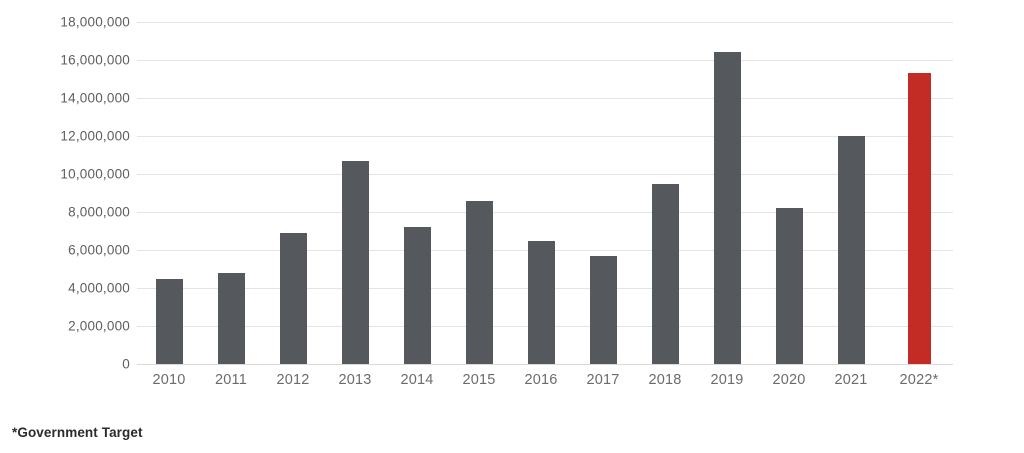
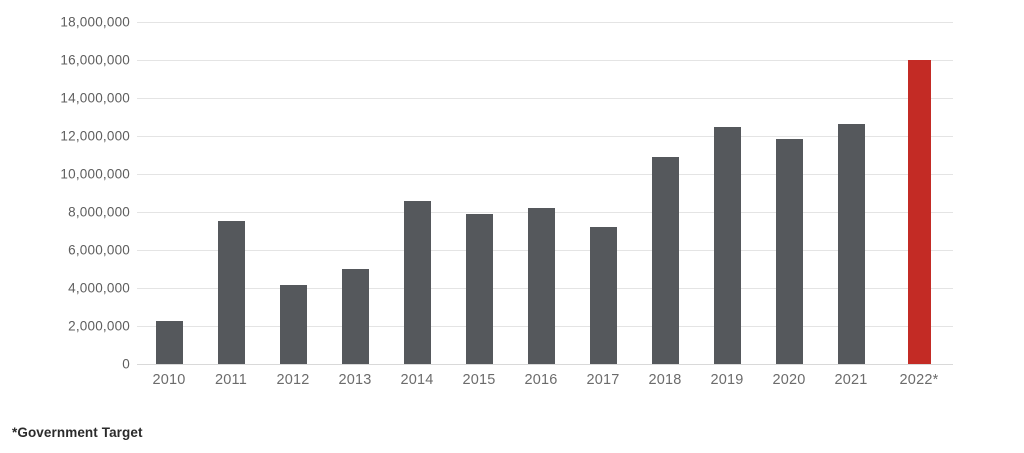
2010: 4500000 -> 2200000
2011: 4800000 -> 7600000
2012: 6900000 -> 4200000
2013: 10700000 -> 5000000
2014: 7200000 -> 8600000
2015: 8600000 -> 7900000
2016: 6500000 -> 8200000
2017: 5700000 -> 7200000
2018: 9500000 -> 10900000
2019: 16400000 -> 12400000
2020: 8200000 -> 11800000
2021: 12000000 -> 12600000
2022*: 15300000 -> 16000000
